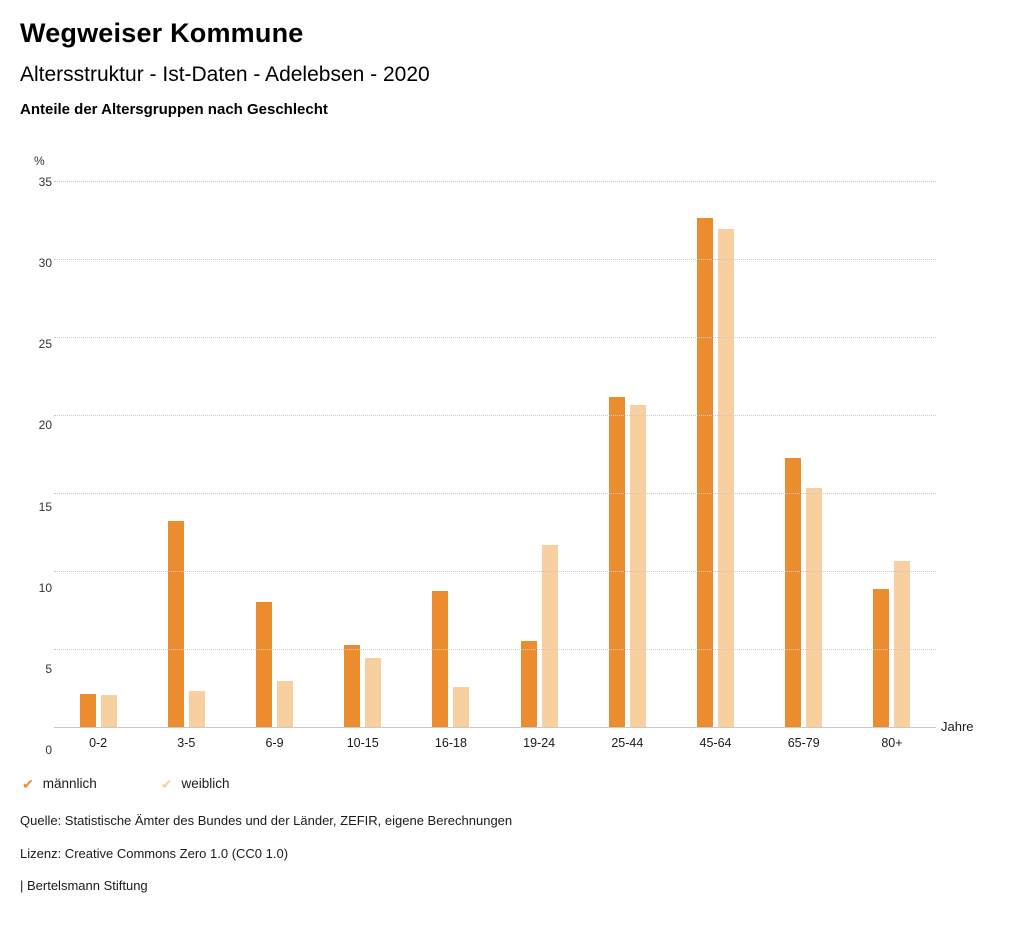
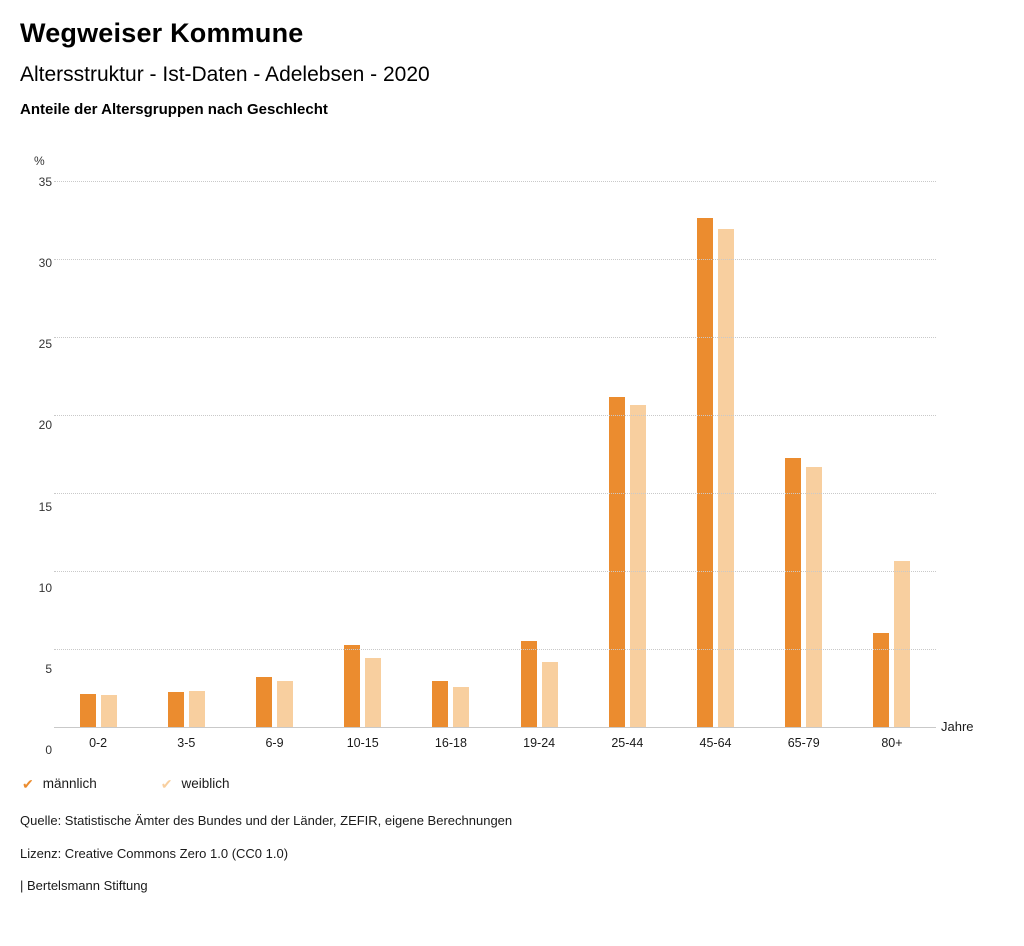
männlich/3-5: 13.3 -> 2.3
männlich/6-9: 8.1 -> 3.3
männlich/16-18: 8.8 -> 3.0
weiblich/19-24: 11.7 -> 4.2
weiblich/65-79: 15.4 -> 16.7
männlich/80+: 8.9 -> 6.1
